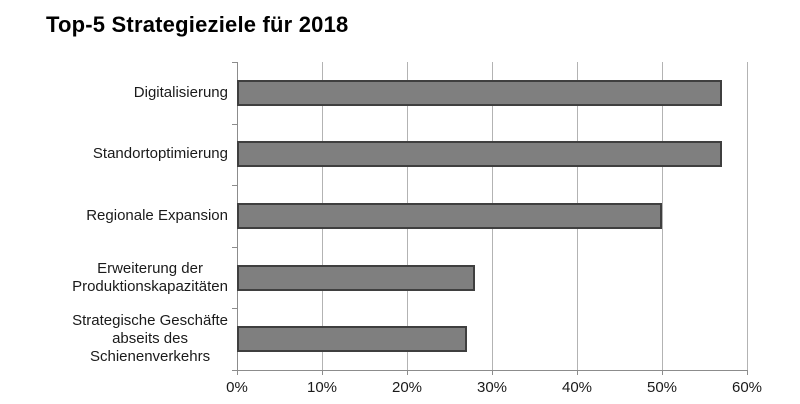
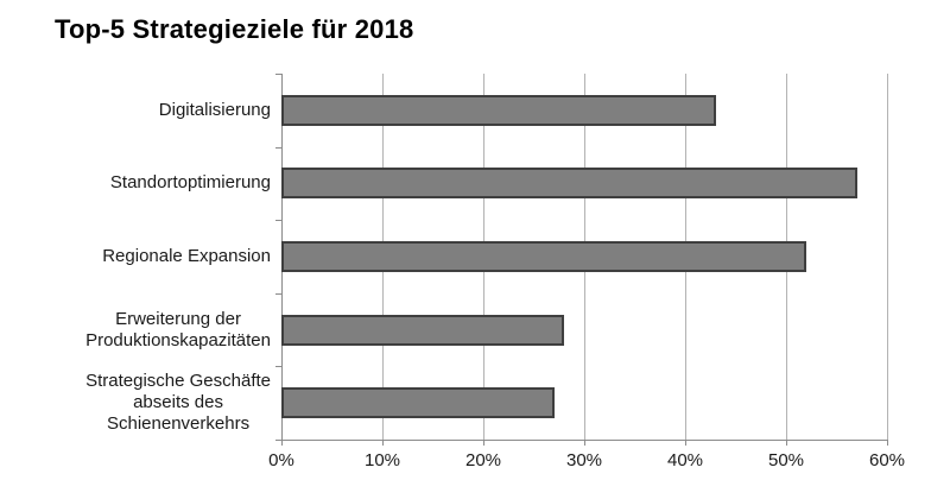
Digitalisierung: 57% -> 43%
Regionale Expansion: 50% -> 52%
